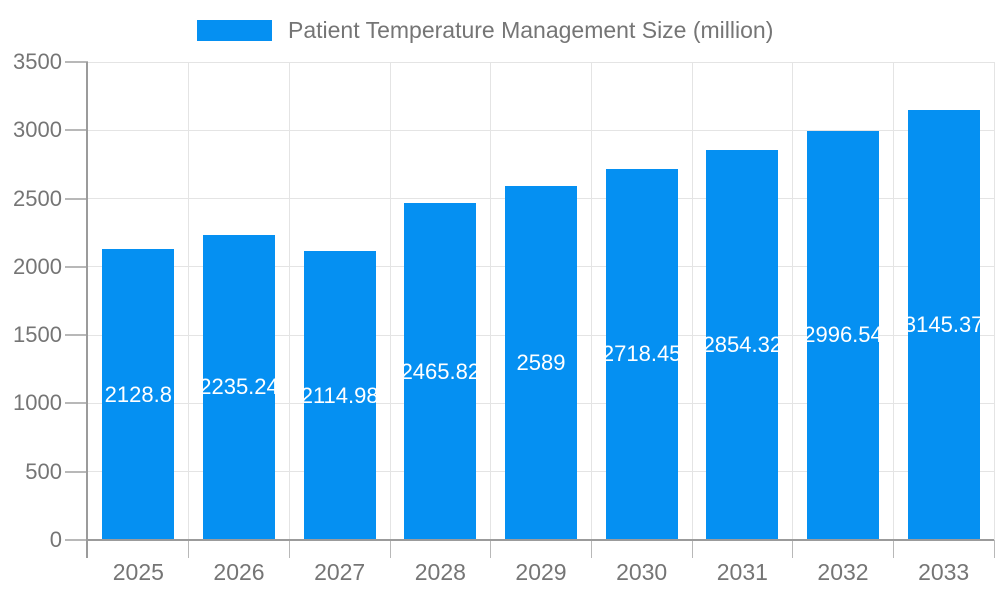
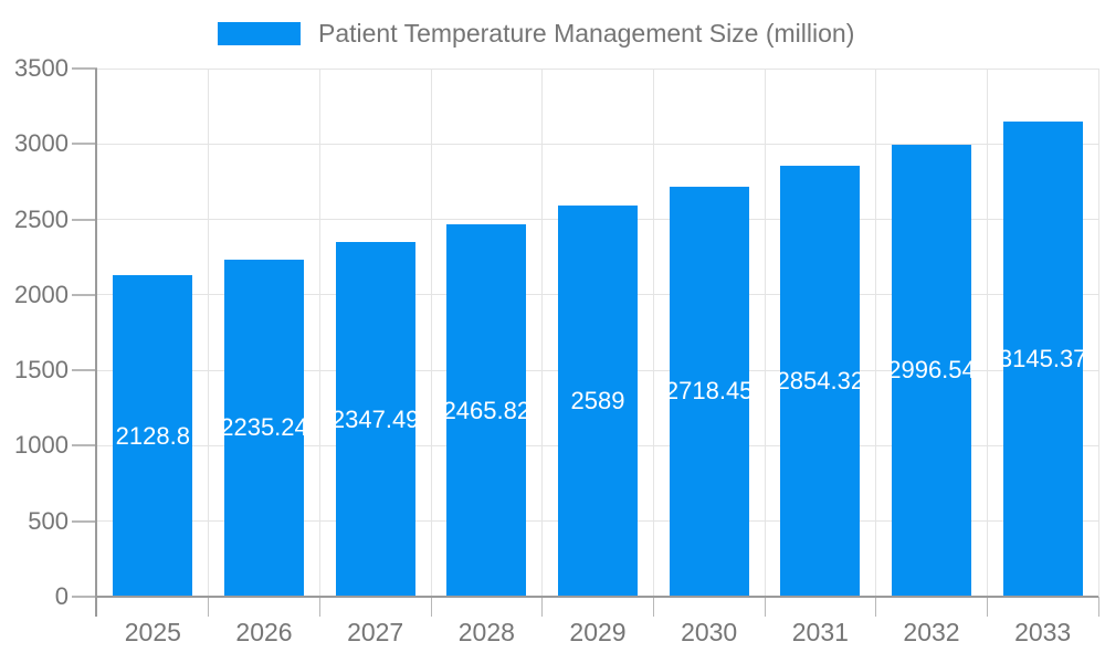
2027: 2114.98 -> 2347.49
